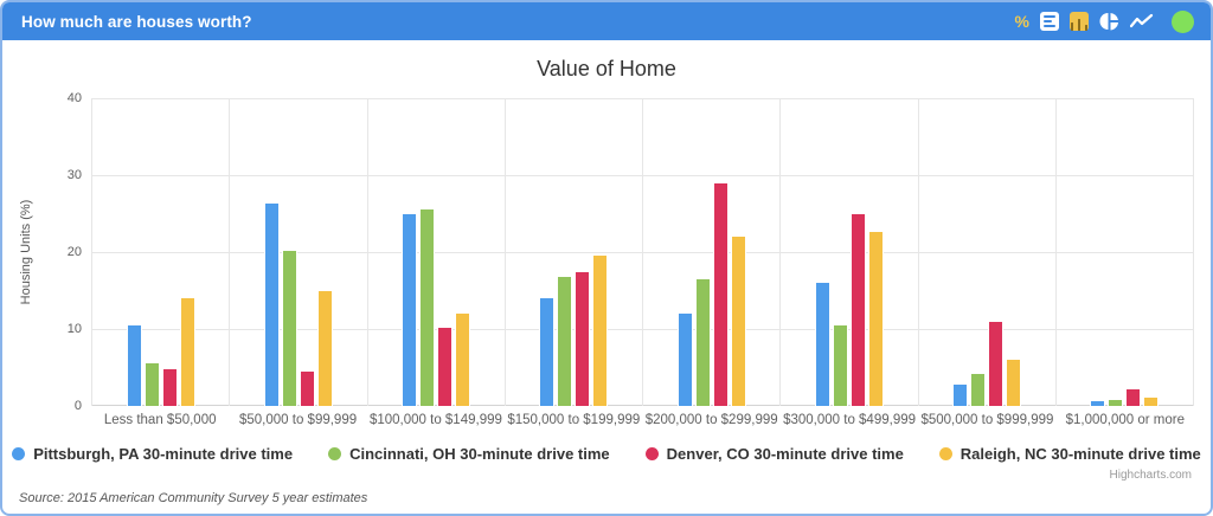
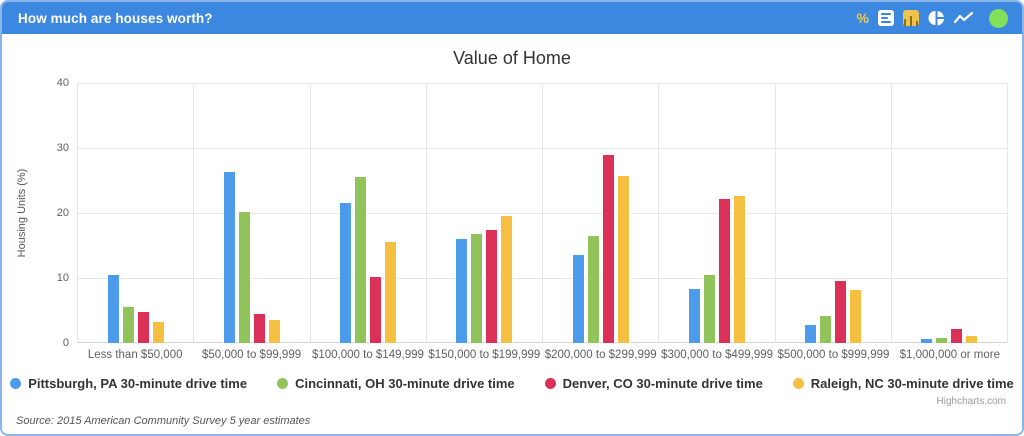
Raleigh, NC 30-minute drive time/Less than $50,000: 14 -> 3
Raleigh, NC 30-minute drive time/$50,000 to $99,999: 15 -> 4
Pittsburgh, PA 30-minute drive time/$100,000 to $149,999: 25 -> 22
Raleigh, NC 30-minute drive time/$100,000 to $149,999: 12 -> 16
Pittsburgh, PA 30-minute drive time/$150,000 to $199,999: 14 -> 16
Pittsburgh, PA 30-minute drive time/$200,000 to $299,999: 12 -> 14
Raleigh, NC 30-minute drive time/$200,000 to $299,999: 22 -> 26
Pittsburgh, PA 30-minute drive time/$300,000 to $499,999: 16 -> 8
Denver, CO 30-minute drive time/$300,000 to $499,999: 25 -> 22
Denver, CO 30-minute drive time/$500,000 to $999,999: 11 -> 10
Raleigh, NC 30-minute drive time/$500,000 to $999,999: 6 -> 8
